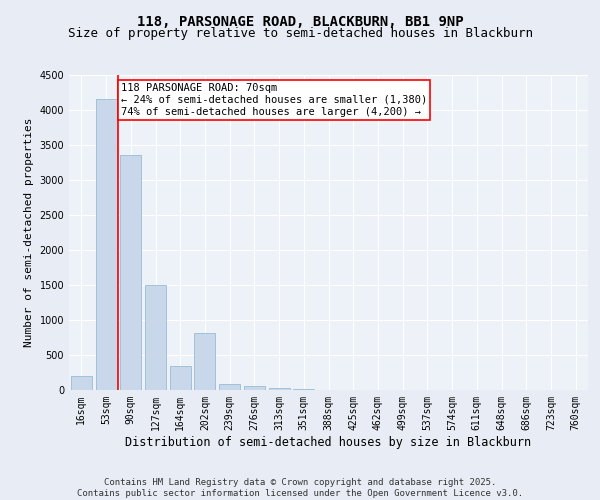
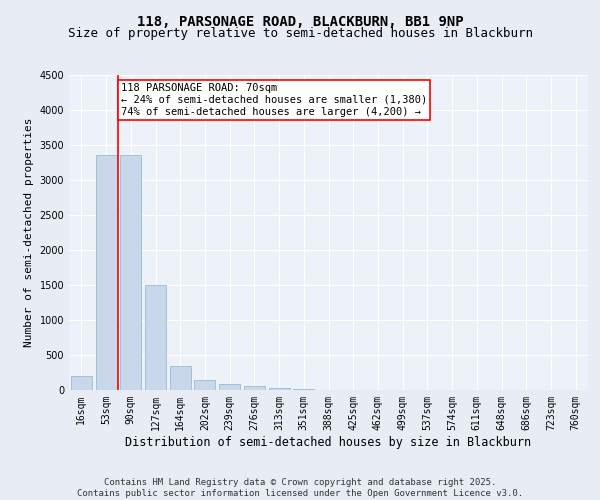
53sqm: 4160 -> 3350
202sqm: 820 -> 140
